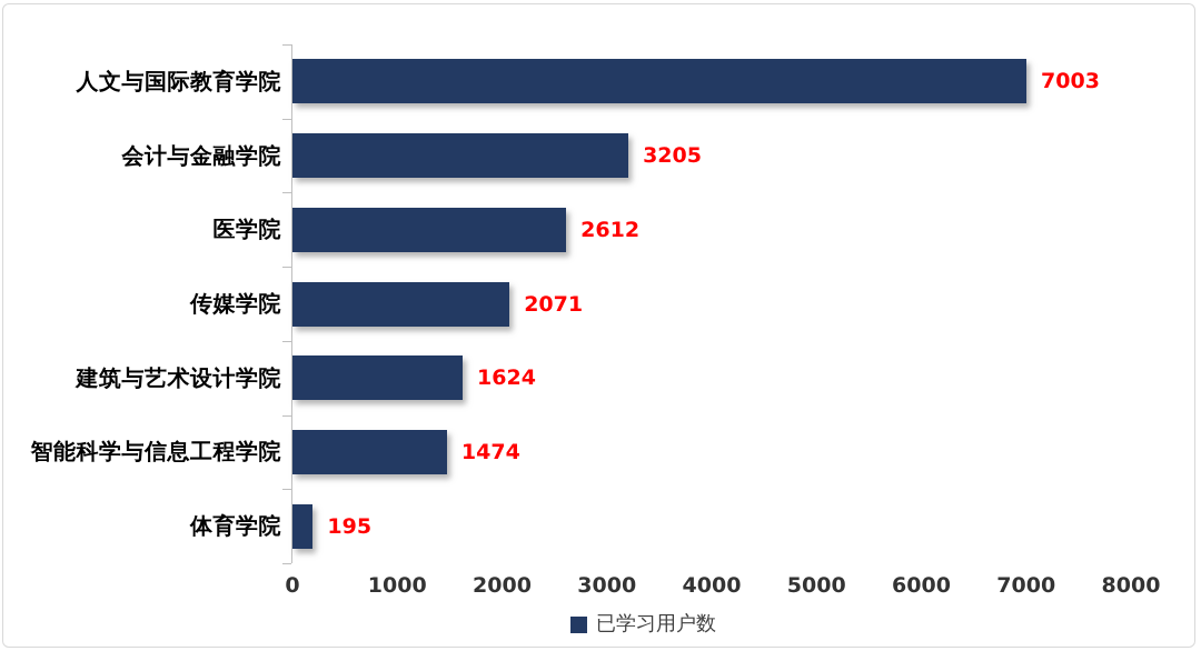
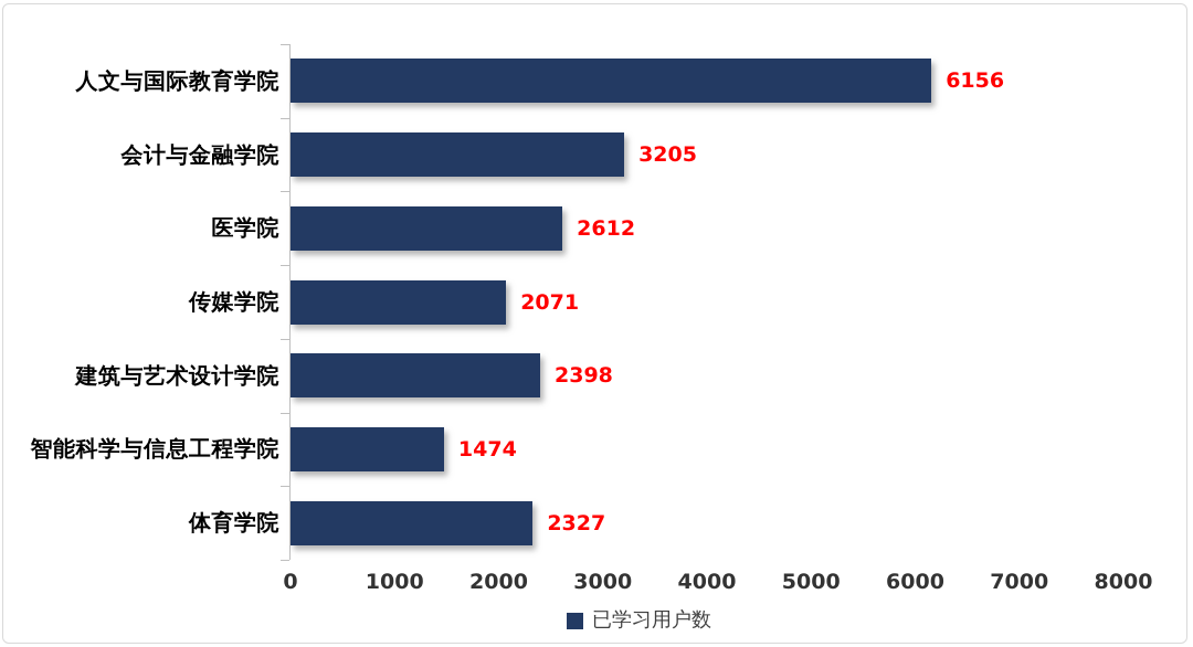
人文与国际教育学院: 7003 -> 6156
建筑与艺术设计学院: 1624 -> 2398
体育学院: 195 -> 2327
